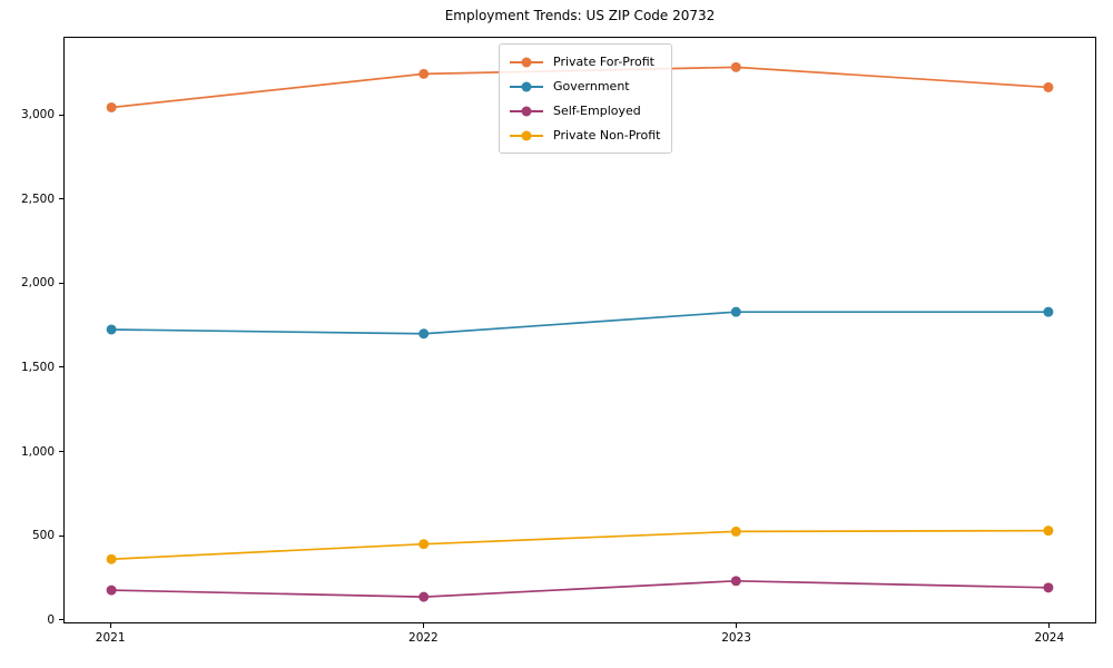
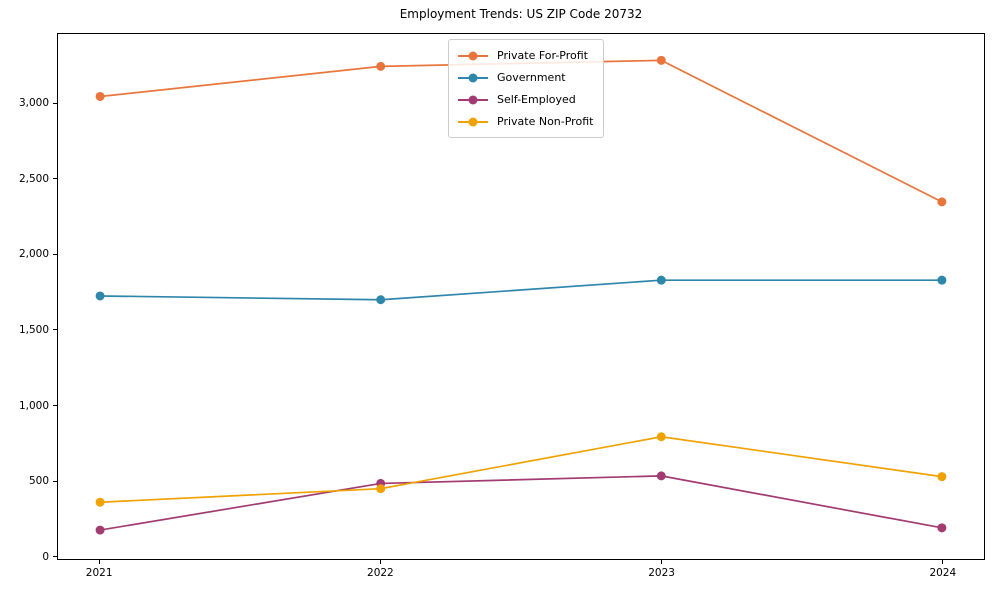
Self-Employed/2022: 130 -> 480
Self-Employed/2023: 220 -> 530
Private Non-Profit/2023: 520 -> 790
Private For-Profit/2024: 3170 -> 2350
